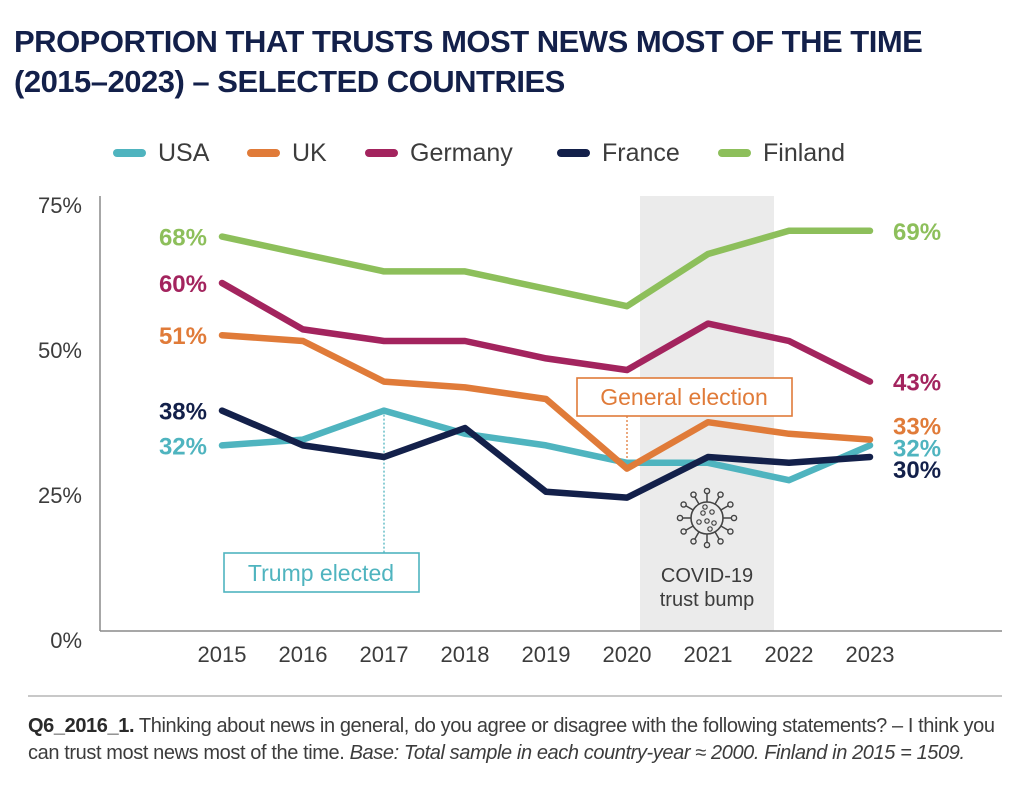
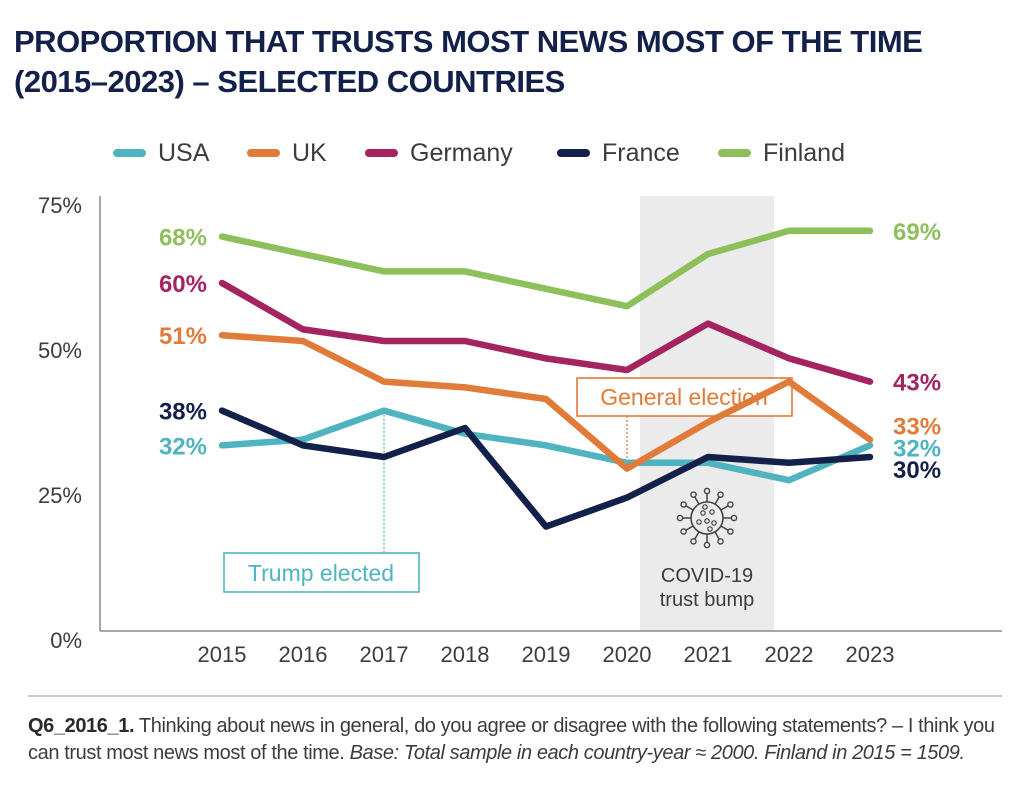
France/2019: 24% -> 18%
UK/2022: 34% -> 43%
Germany/2022: 50% -> 47%
